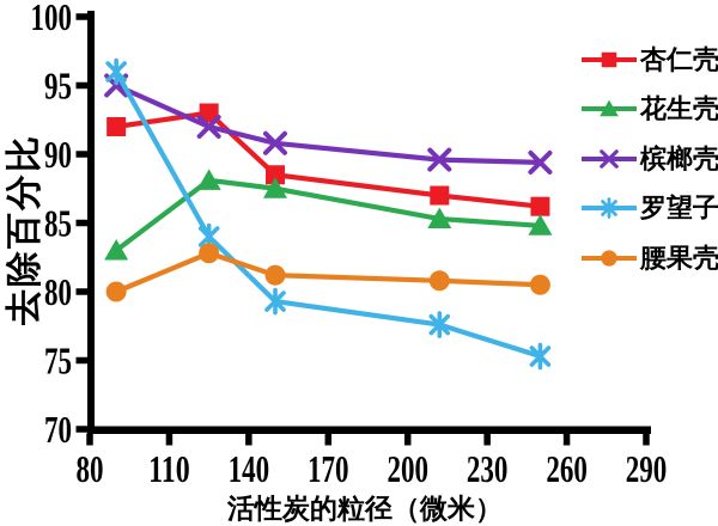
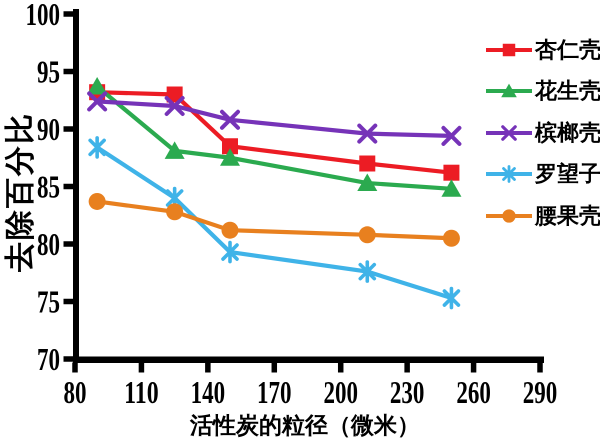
杏仁壳/90: 92 -> 93
花生壳/90: 83 -> 94
槟榔壳/90: 95 -> 92
罗望子/90: 96 -> 88
腰果壳/90: 80 -> 84
